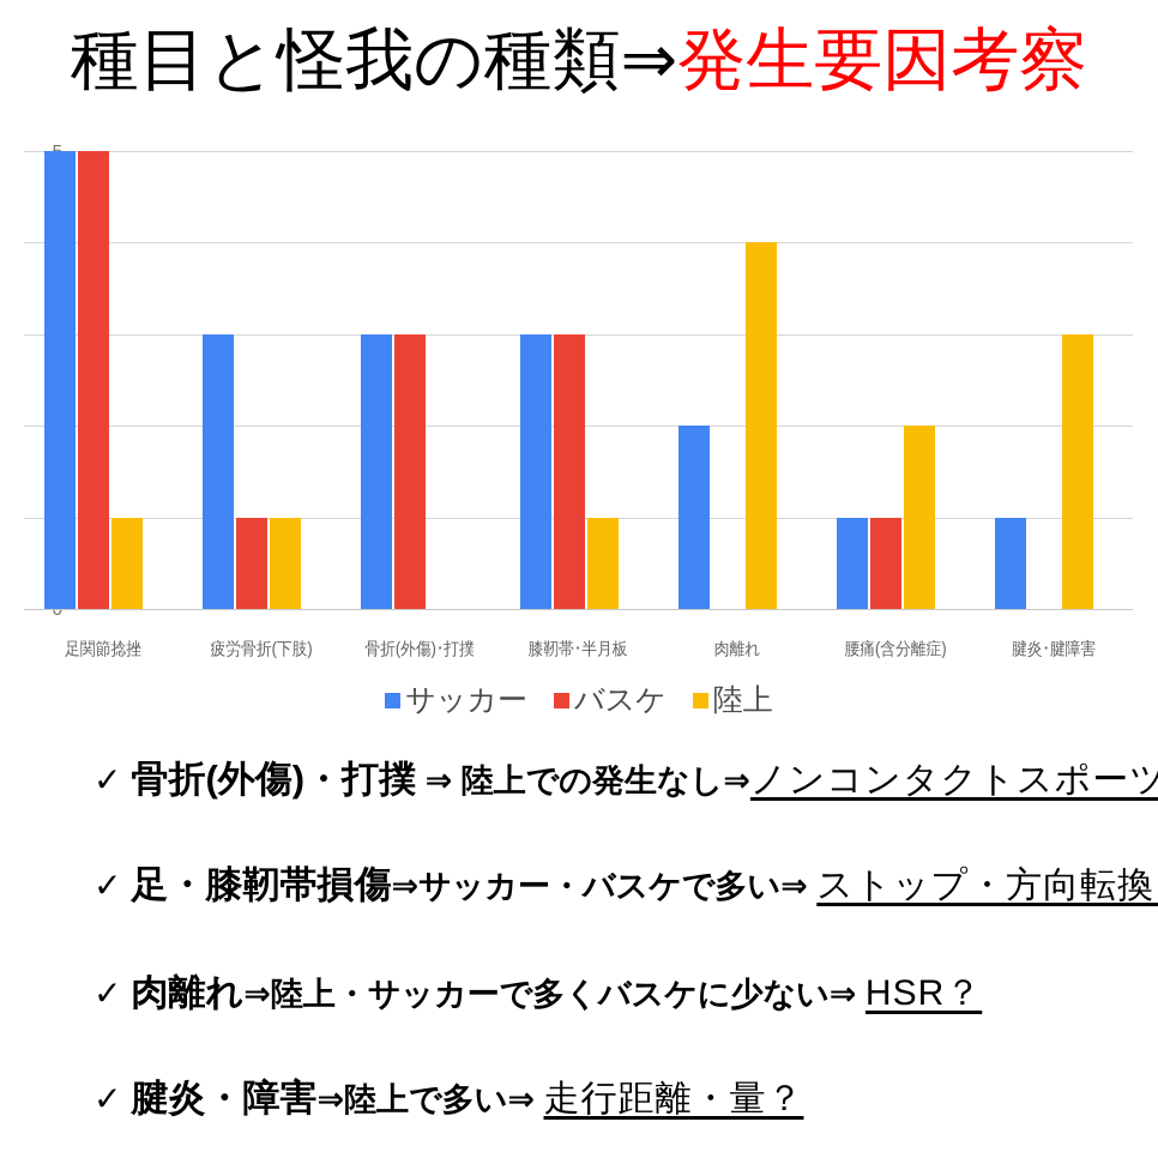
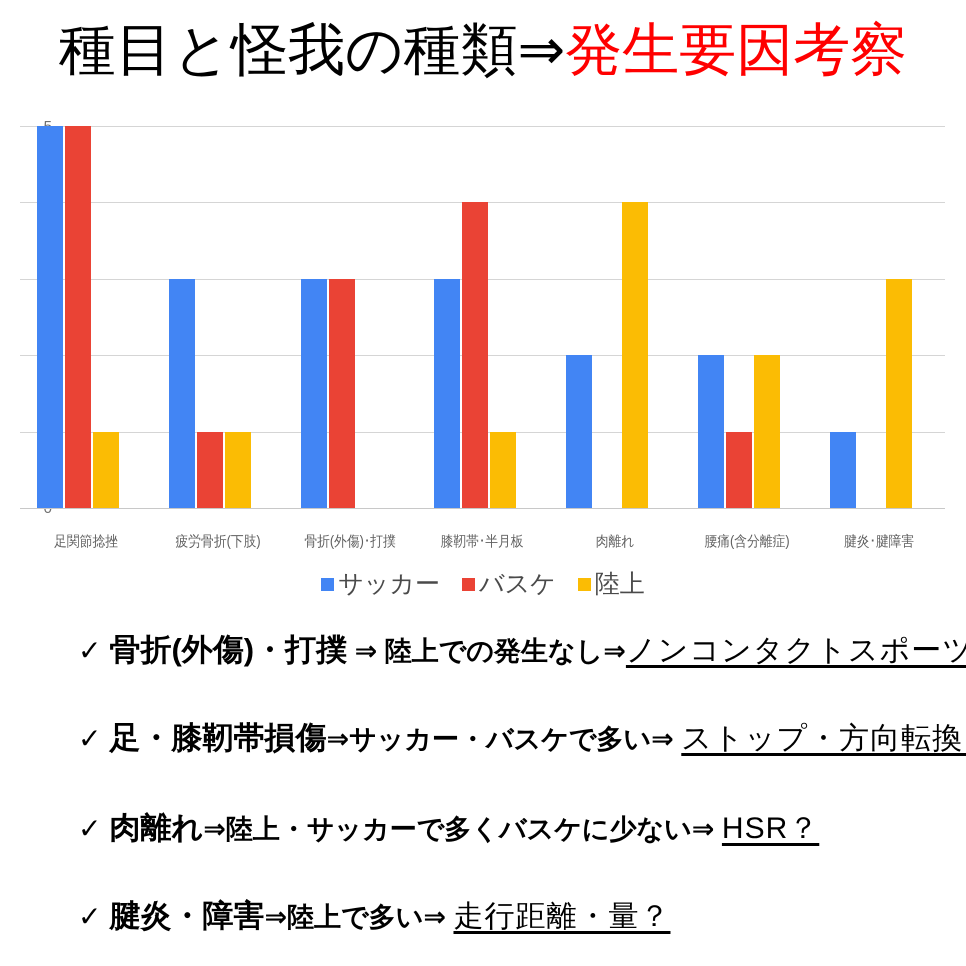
バスケ/膝靭帯･半月板: 3 -> 4
サッカー/腰痛(含分離症): 1 -> 2
